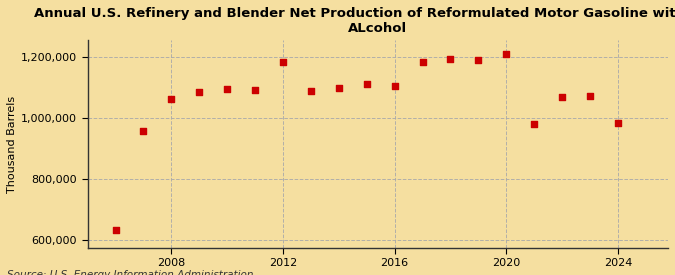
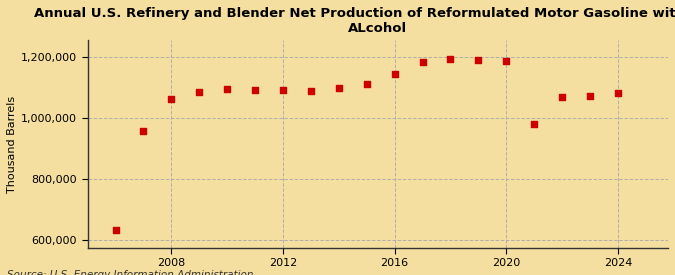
2012: 1,185,000 -> 1,092,000
2016: 1,105,000 -> 1,145,000
2020: 1,210,000 -> 1,188,000
2024: 985,000 -> 1,082,000
